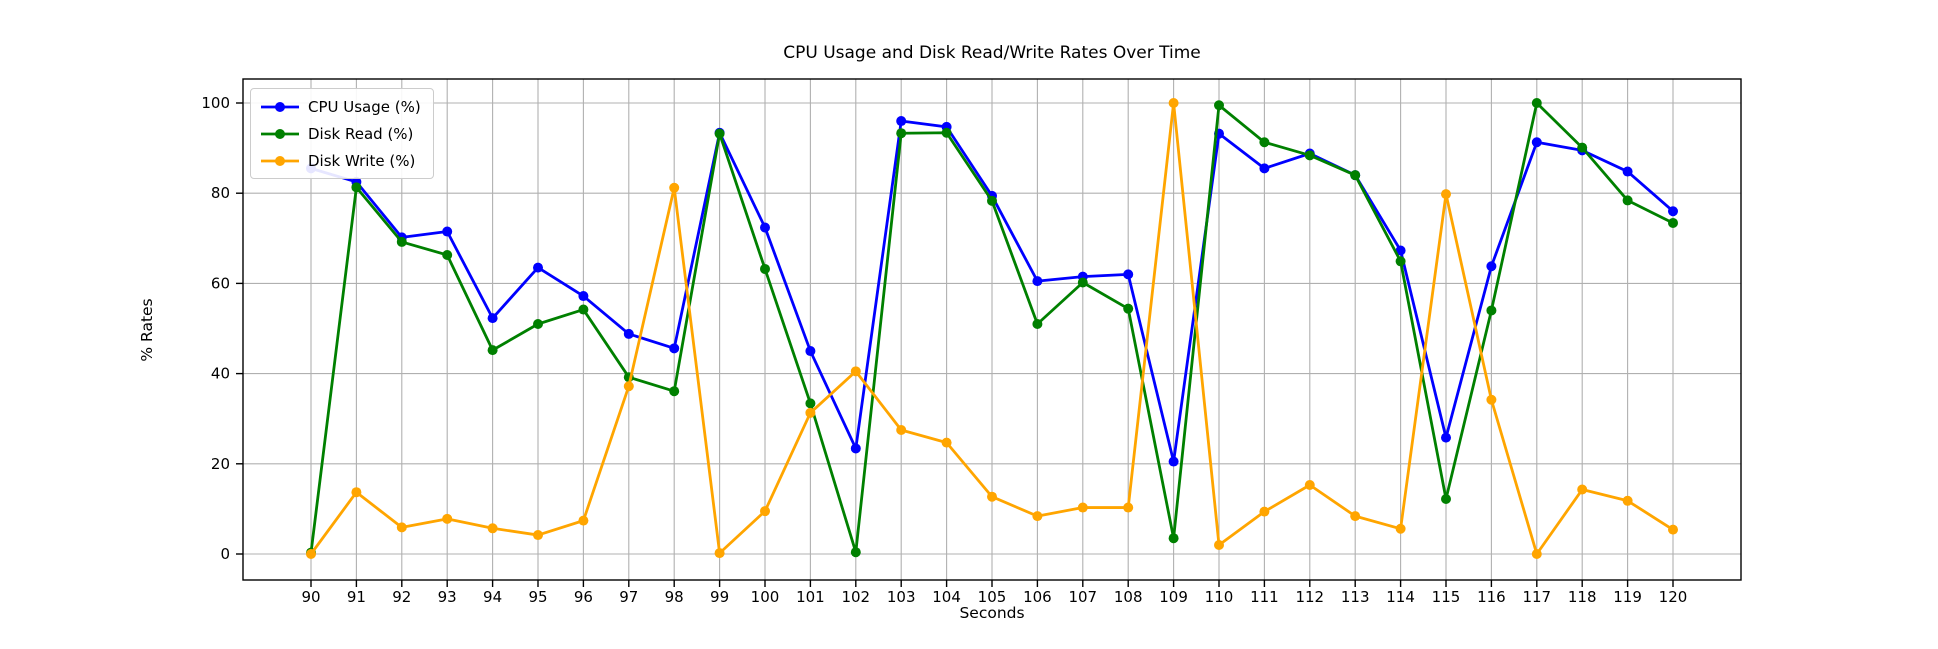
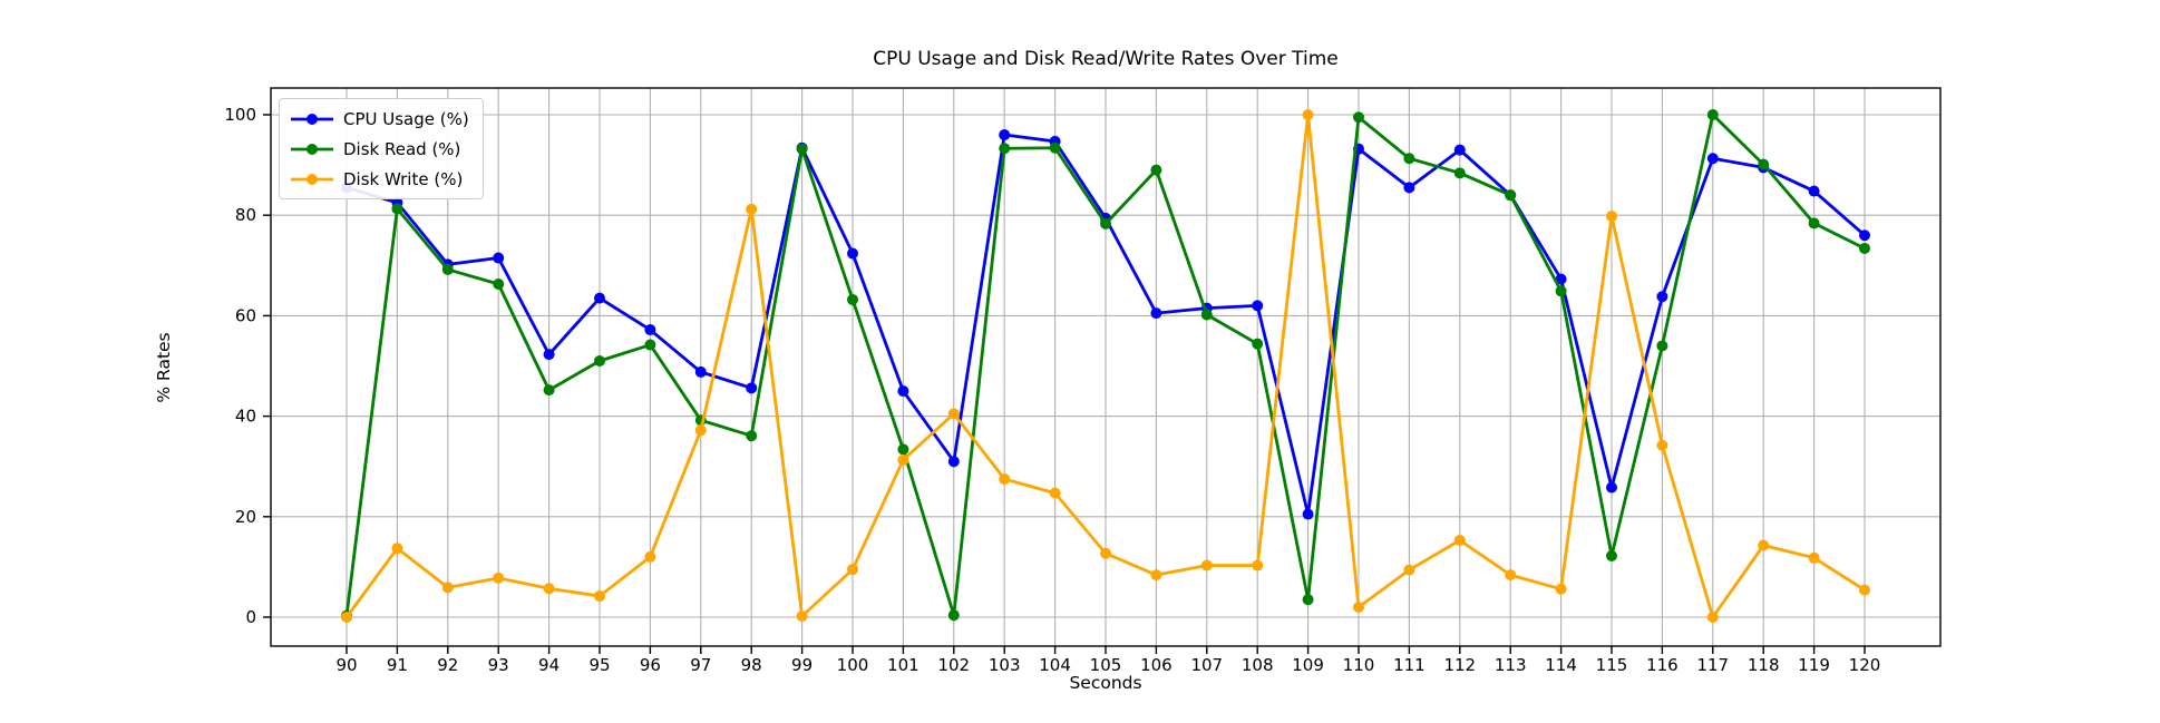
Disk Write (%)/96: 7 -> 12
CPU Usage (%)/102: 23 -> 31
Disk Read (%)/106: 51 -> 89
CPU Usage (%)/112: 89 -> 93
